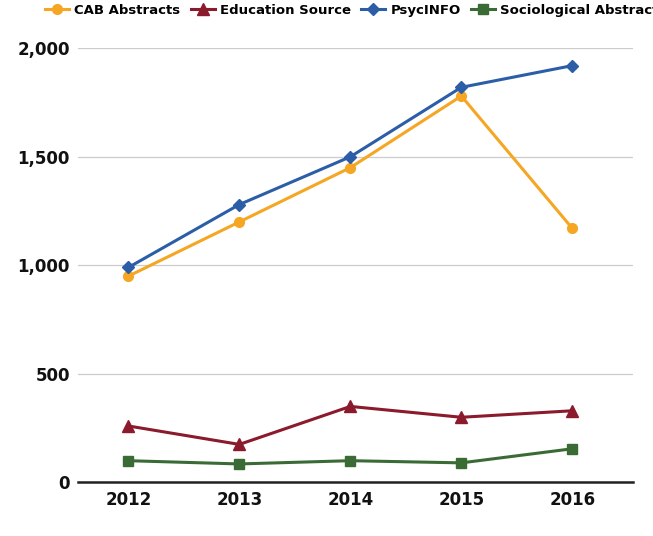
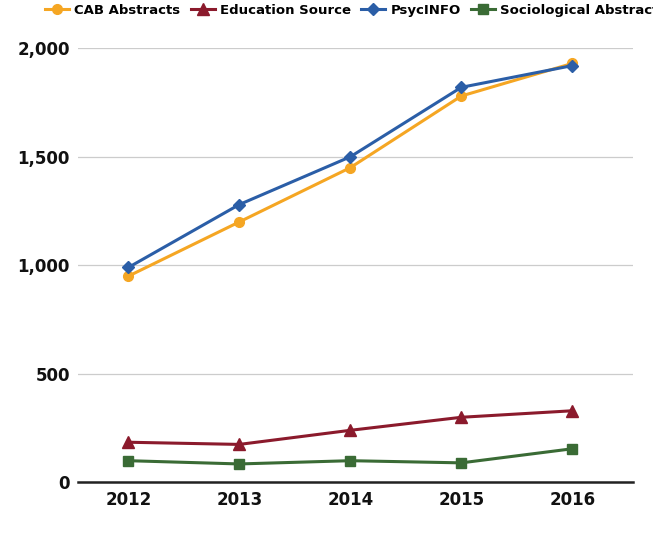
Education Source/2012: 260 -> 185
Education Source/2014: 350 -> 240
CAB Abstracts/2016: 1,170 -> 1,930
